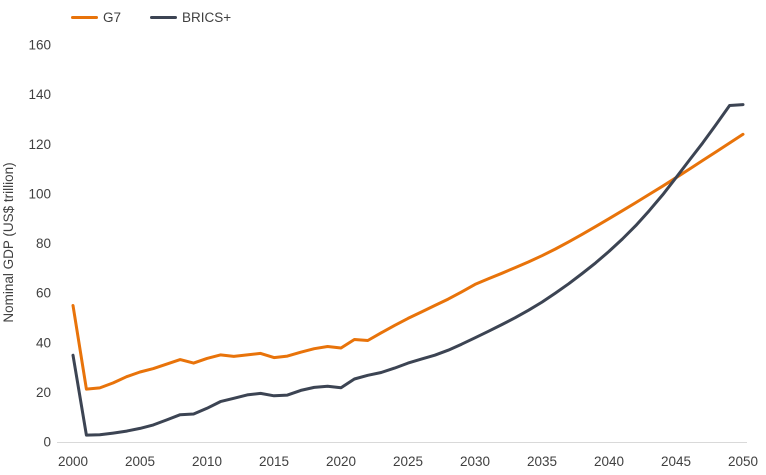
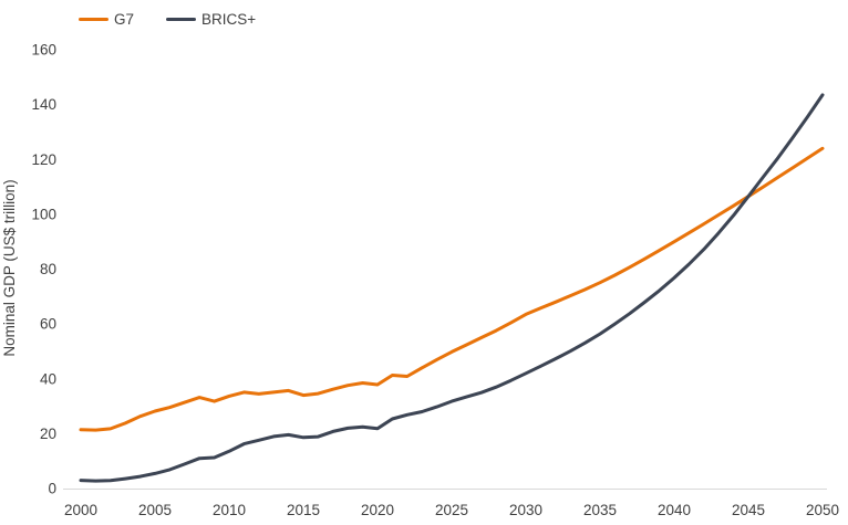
G7/2000: 55 -> 22
BRICS+/2000: 35 -> 3
BRICS+/2050: 136 -> 144
